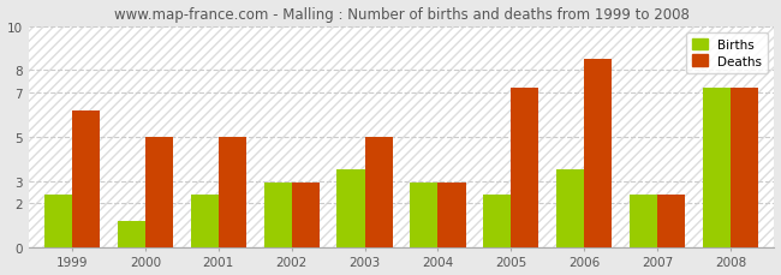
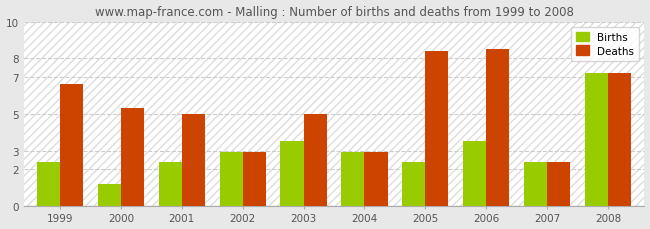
Deaths/1999: 6.2 -> 6.6
Deaths/2000: 5.0 -> 5.3
Deaths/2005: 7.2 -> 8.4
